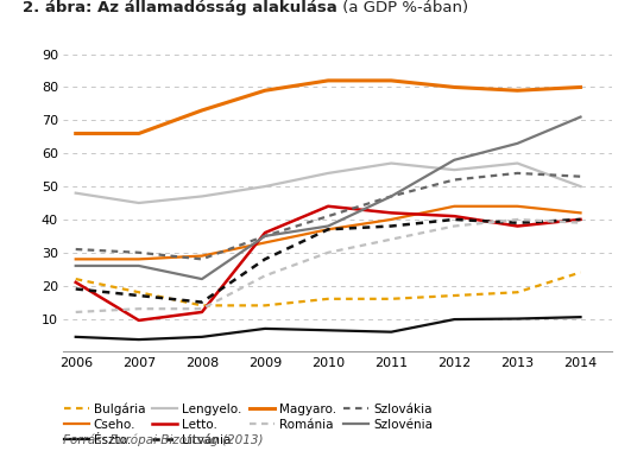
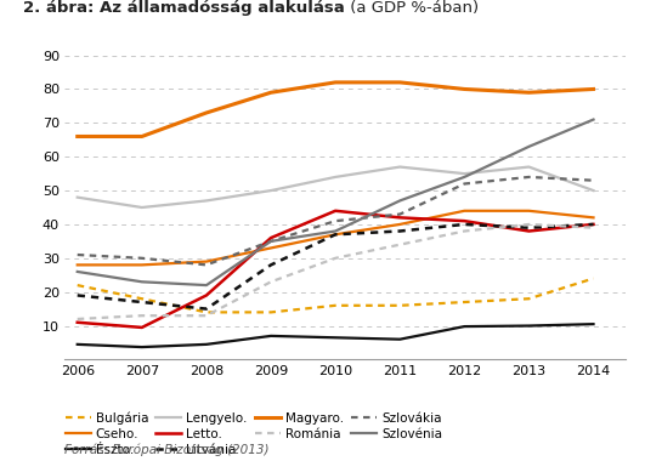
Letto./2006: 21.0 -> 11.0
Szlovénia/2007: 26 -> 23
Letto./2008: 12.0 -> 19.0
Szlovákia/2011: 47 -> 43
Szlovénia/2012: 58 -> 54
